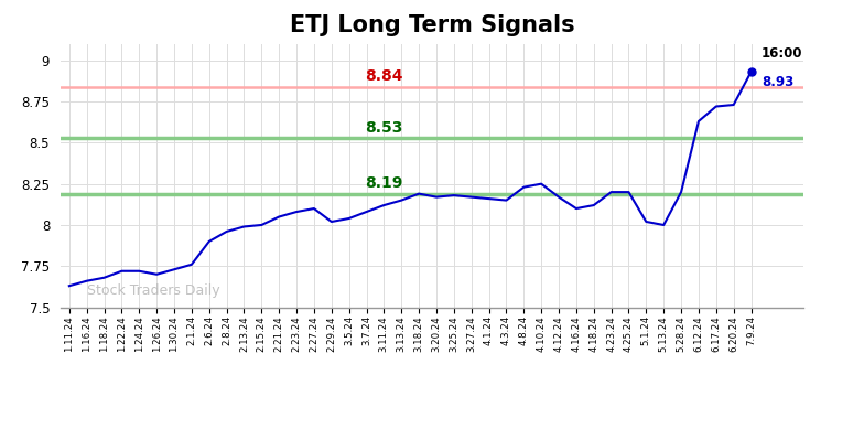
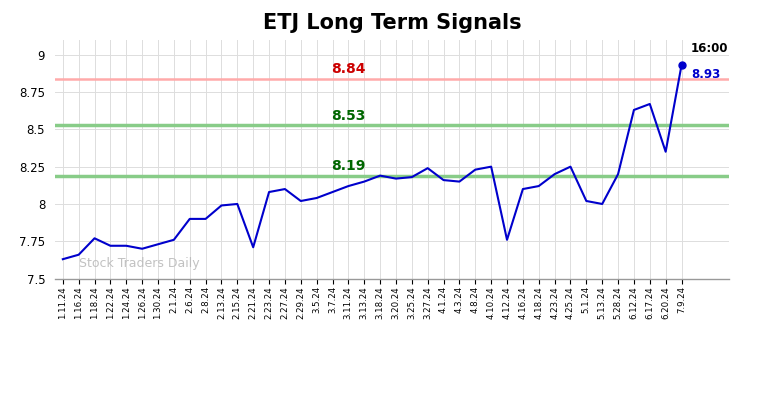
1.18.24: 7.68 -> 7.77
2.8.24: 7.96 -> 7.90
2.21.24: 8.05 -> 7.71
3.27.24: 8.17 -> 8.24
4.12.24: 8.17 -> 7.76
4.25.24: 8.20 -> 8.25
6.17.24: 8.72 -> 8.67
6.20.24: 8.73 -> 8.35
